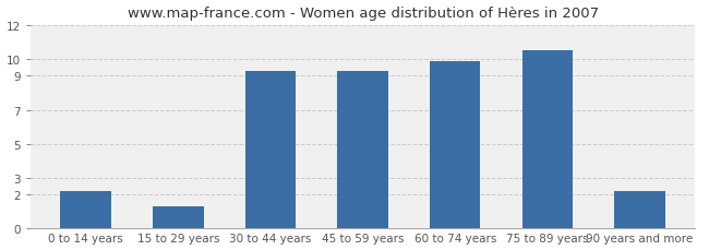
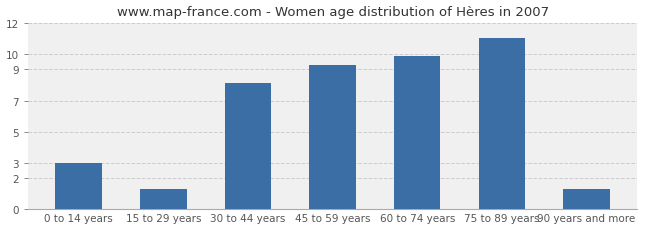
0 to 14 years: 2.2 -> 3.0
30 to 44 years: 9.3 -> 8.1
75 to 89 years: 10.5 -> 11.0
90 years and more: 2.2 -> 1.3
